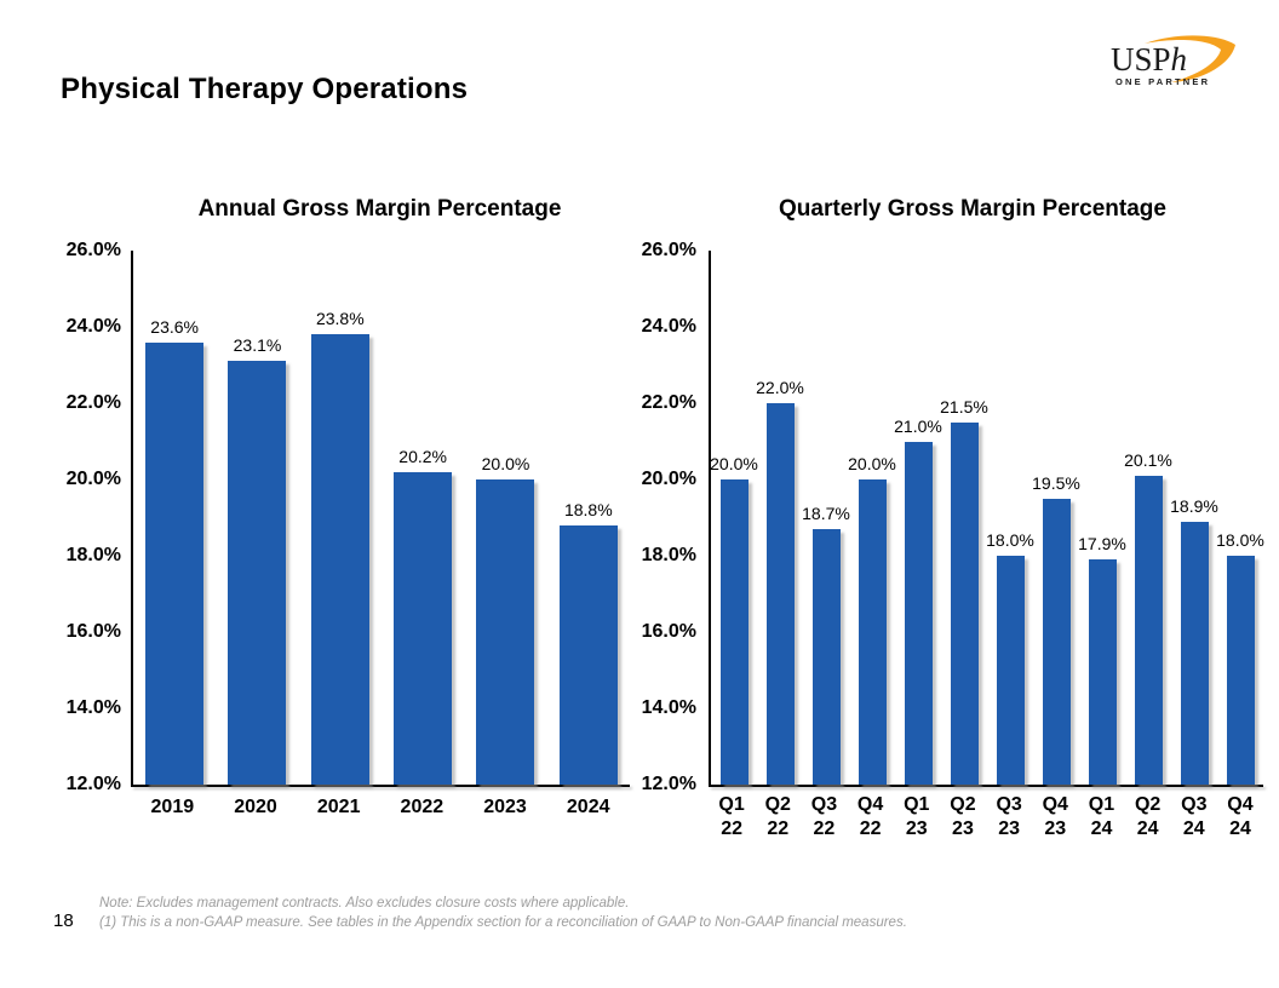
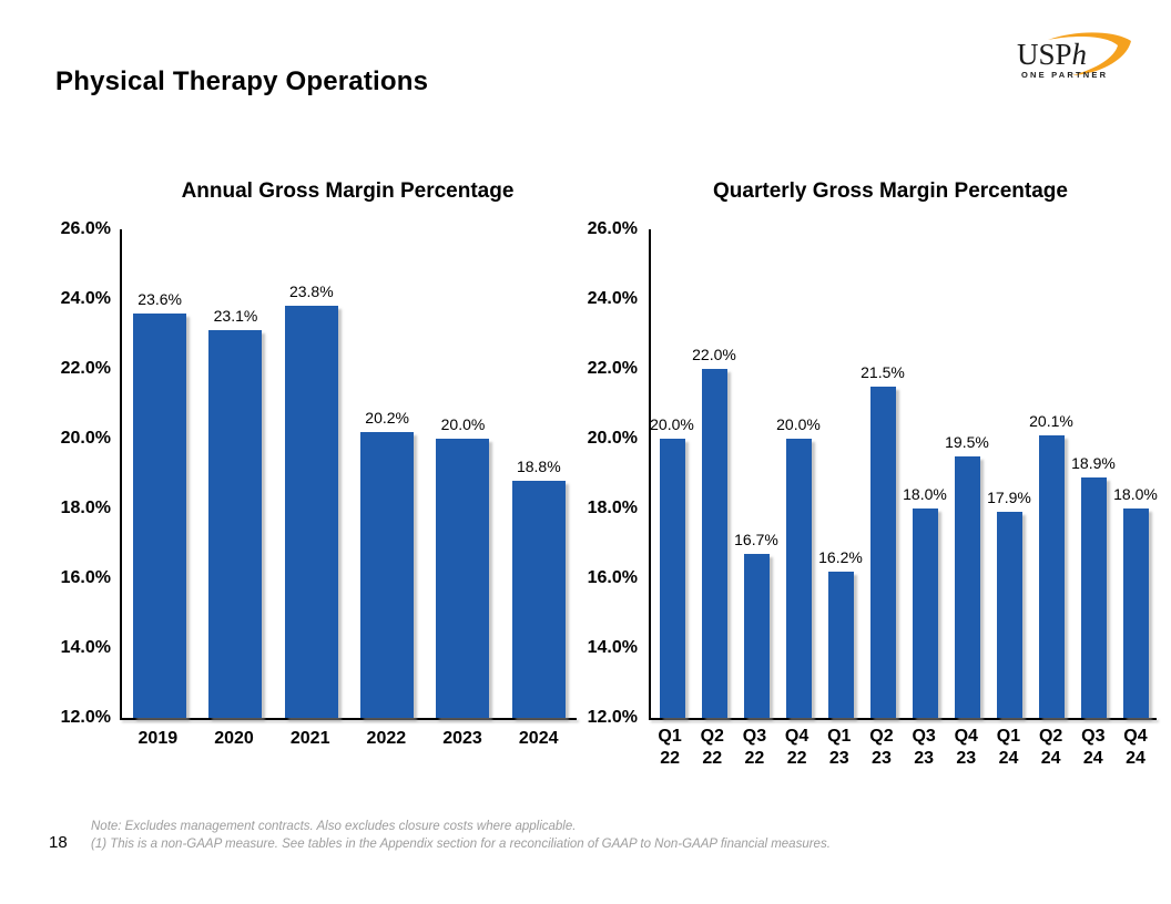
Quarterly Gross Margin Percentage/Q3 22: 18.7% -> 16.7%
Quarterly Gross Margin Percentage/Q1 23: 21.0% -> 16.2%
